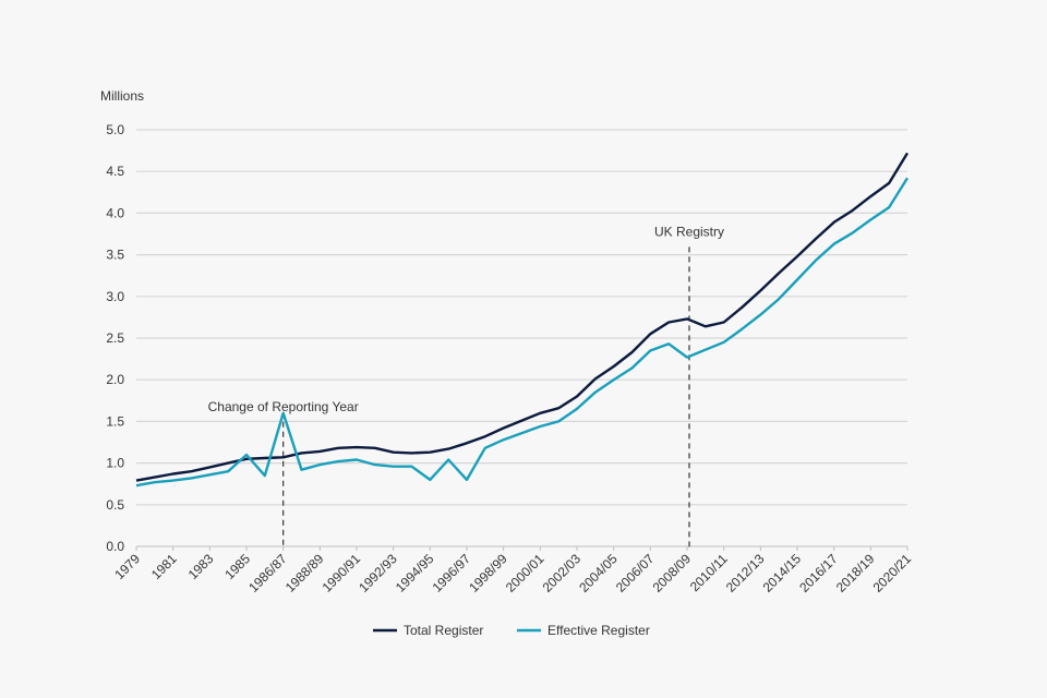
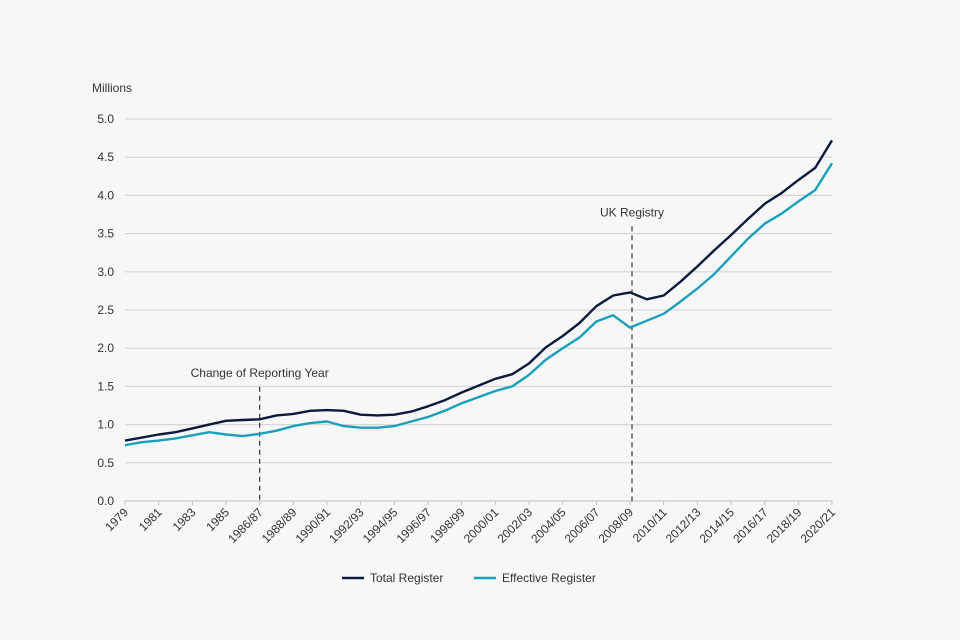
Effective Register/1985: 1.1 -> 0.9
Effective Register/1986/87: 1.6 -> 0.9
Effective Register/1994/95: 0.8 -> 1.0
Effective Register/1996/97: 0.8 -> 1.1
